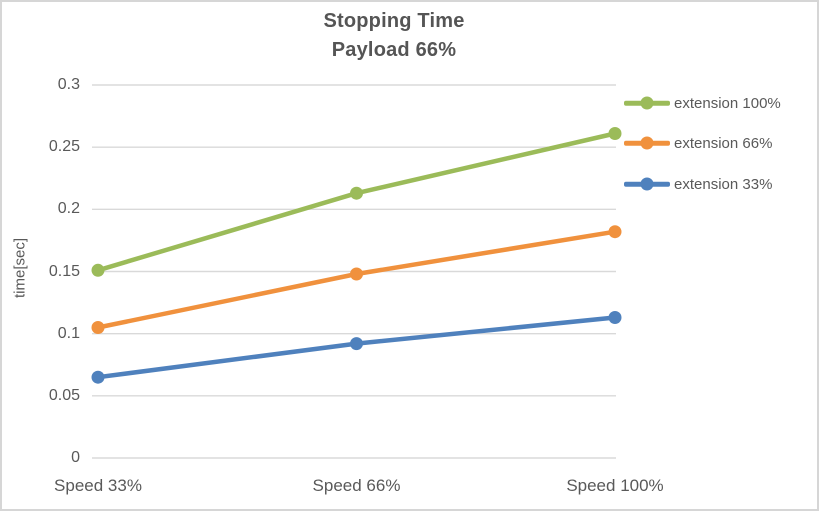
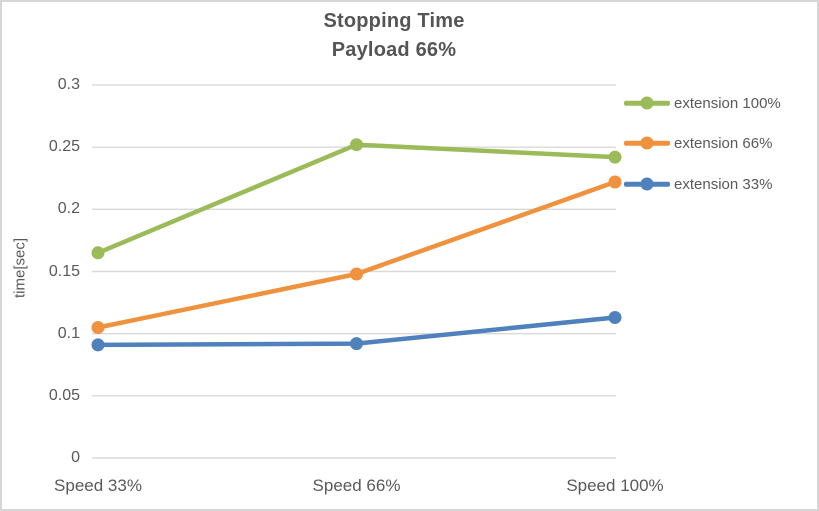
extension 100%/Speed 33%: 0.151 -> 0.165
extension 33%/Speed 33%: 0.065 -> 0.091
extension 100%/Speed 66%: 0.213 -> 0.252
extension 100%/Speed 100%: 0.261 -> 0.242
extension 66%/Speed 100%: 0.182 -> 0.222
